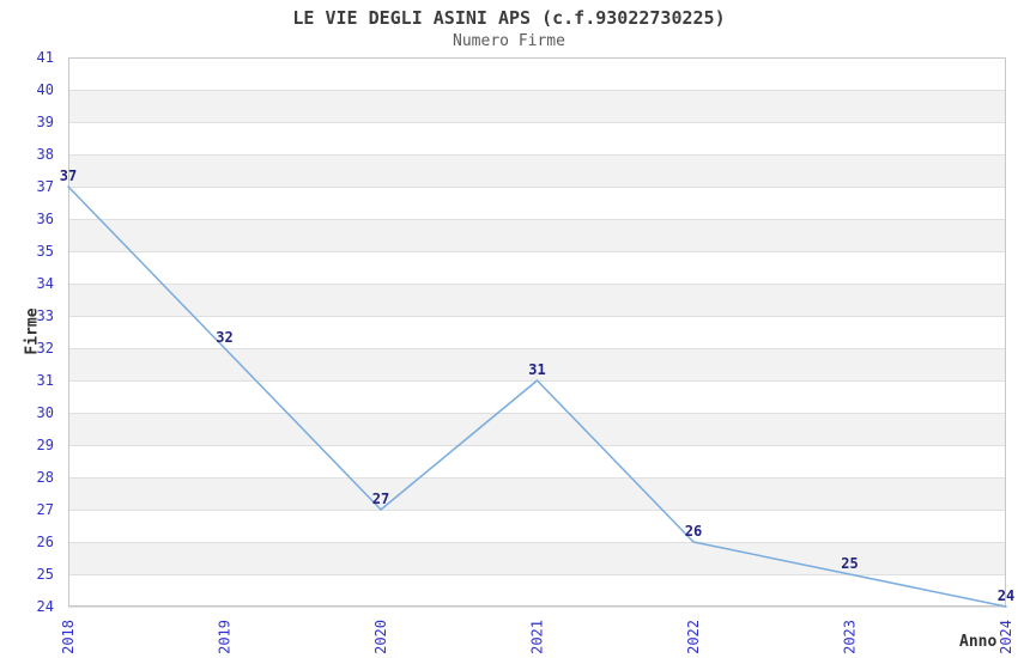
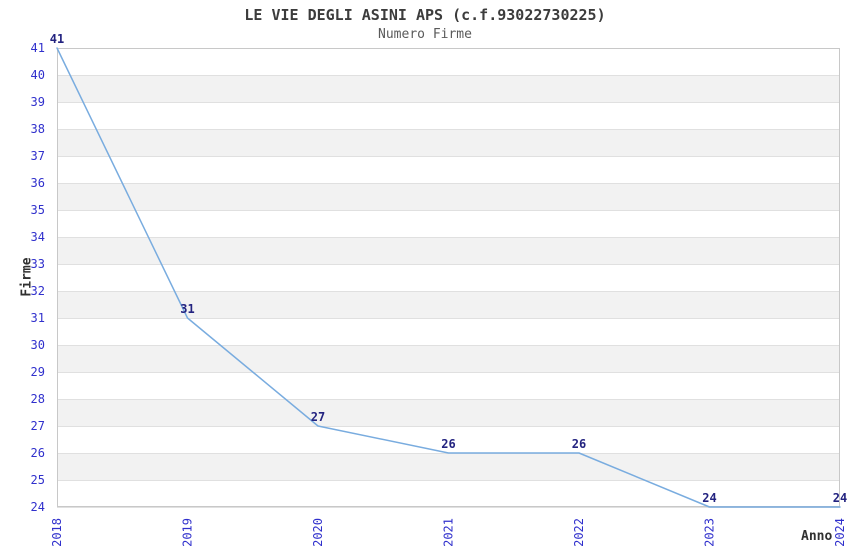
2018: 37 -> 41
2019: 32 -> 31
2021: 31 -> 26
2023: 25 -> 24
